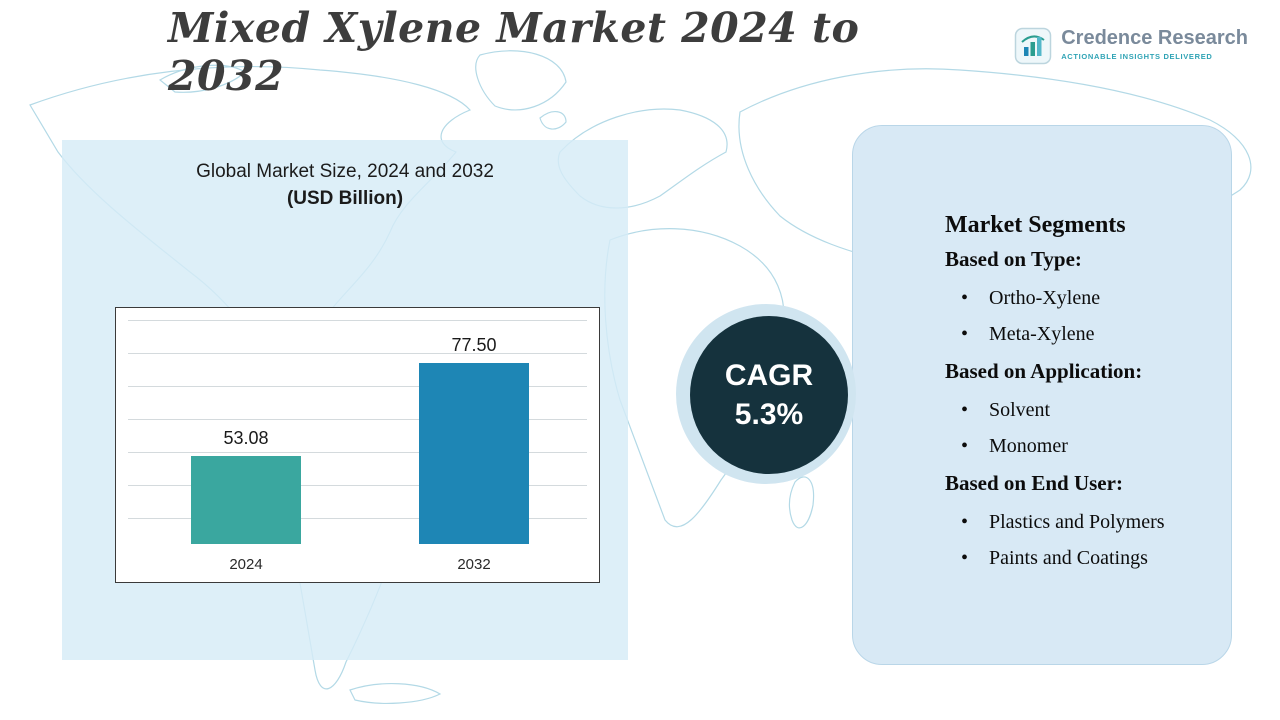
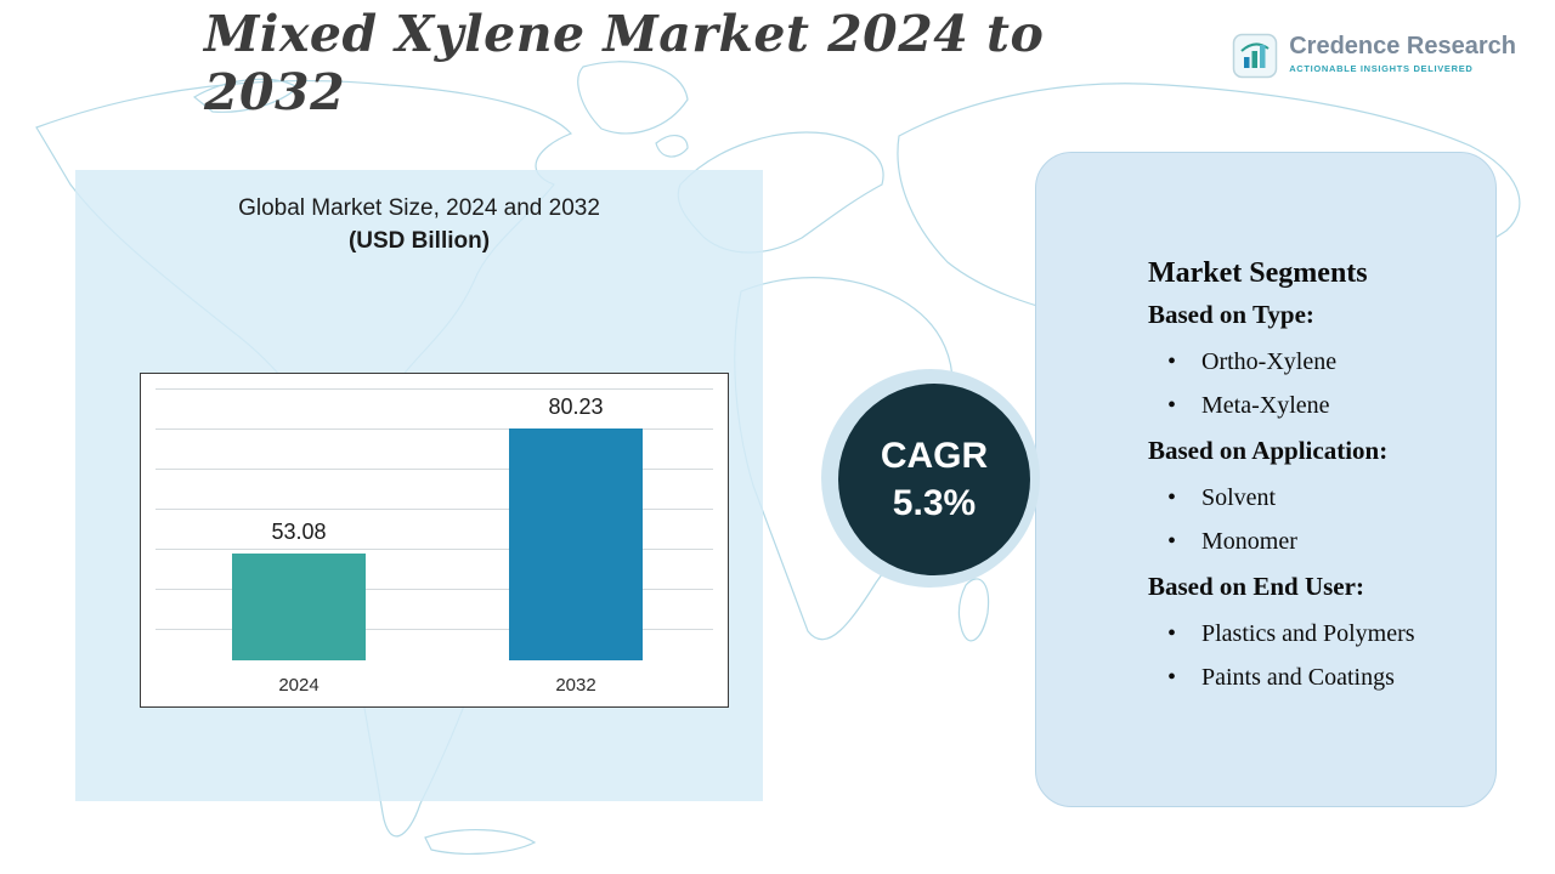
2032: 77.50 -> 80.23
